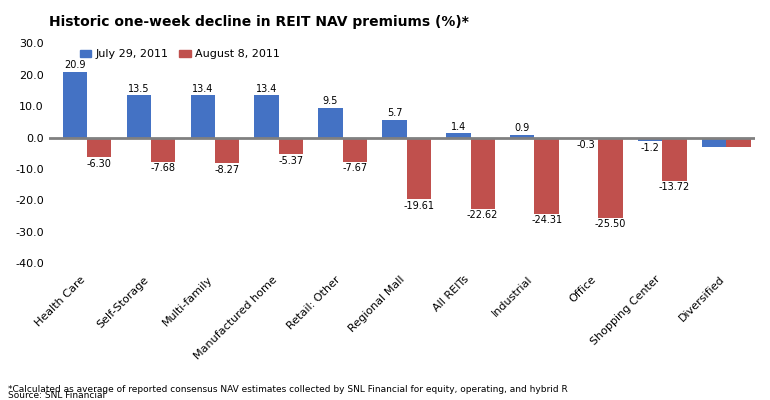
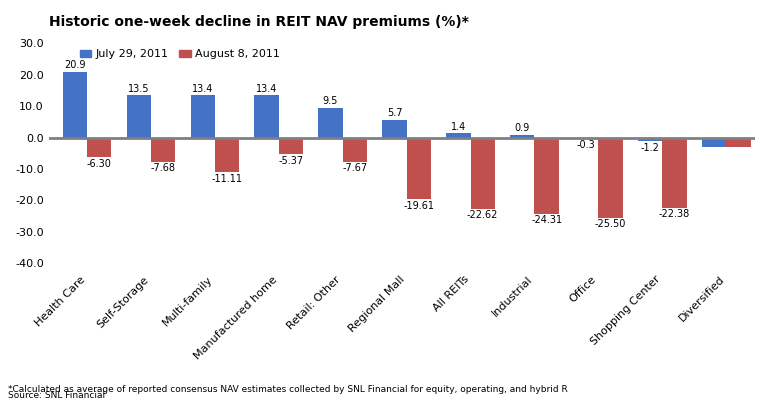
August 8, 2011/Multi-family: -8.27 -> -11.11
August 8, 2011/Shopping Center: -13.72 -> -22.38
